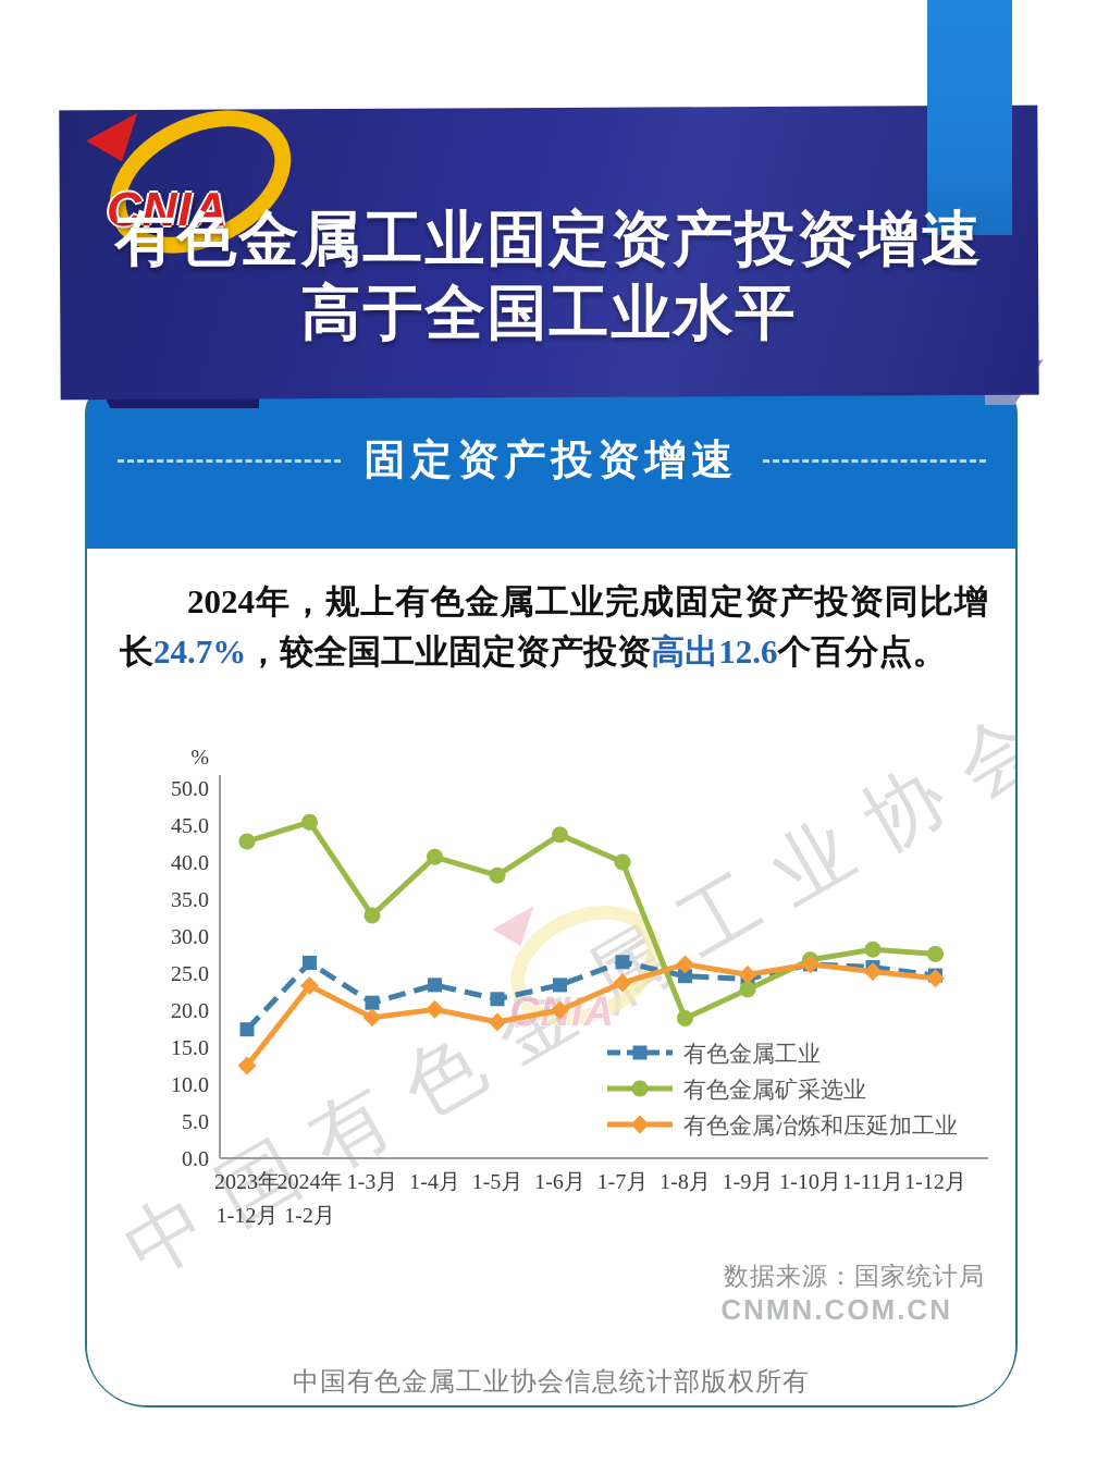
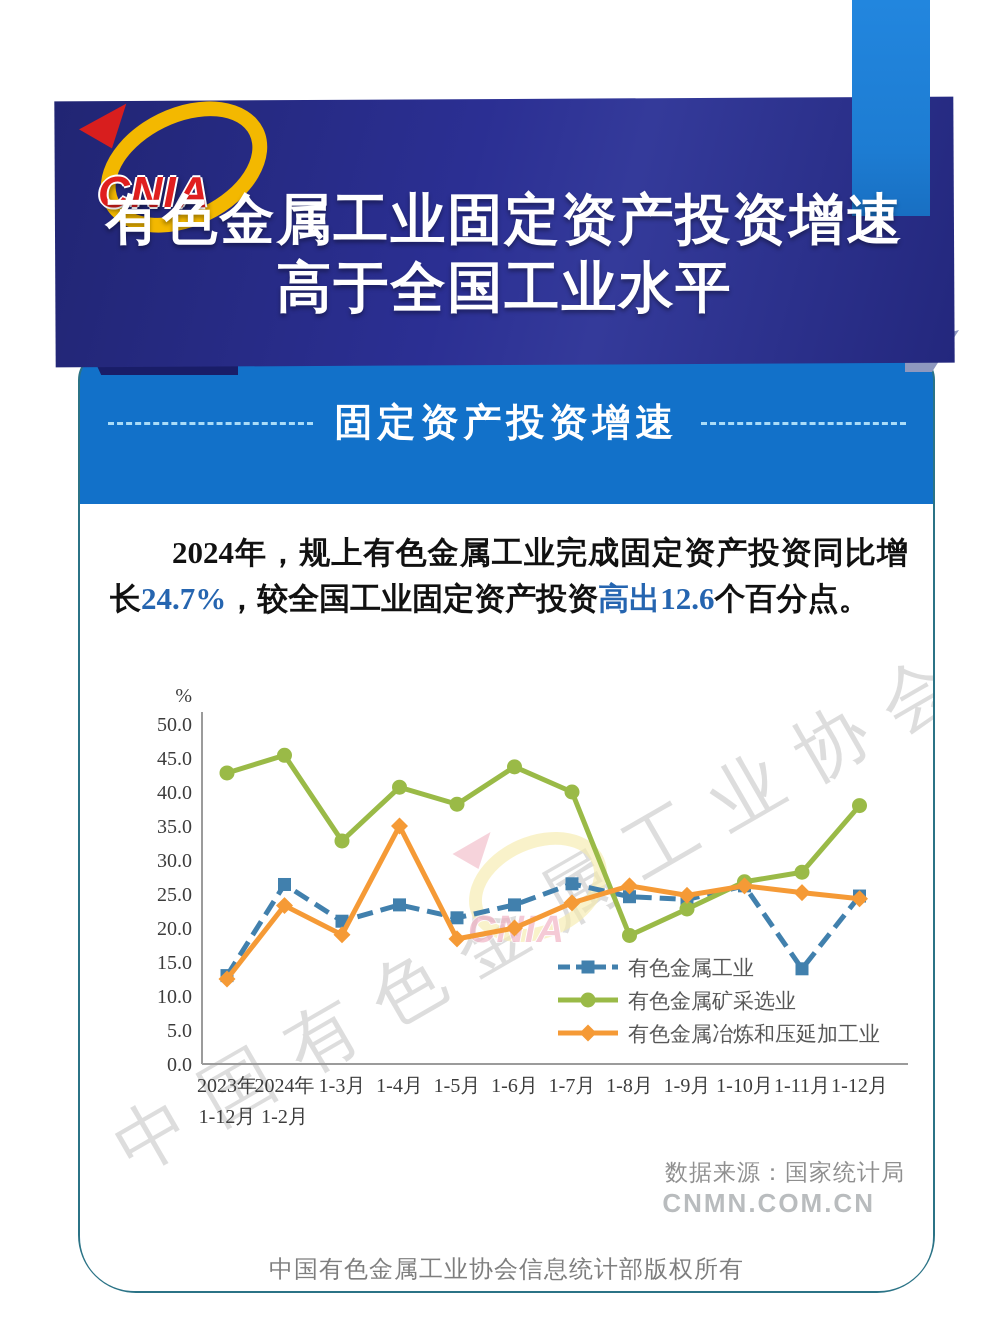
有色金属工业/2023年 1-12月: 17 -> 13
有色金属冶炼和压延加工业/1-4月: 20 -> 35
有色金属工业/1-11月: 26 -> 14
有色金属矿采选业/1-12月: 28 -> 38
